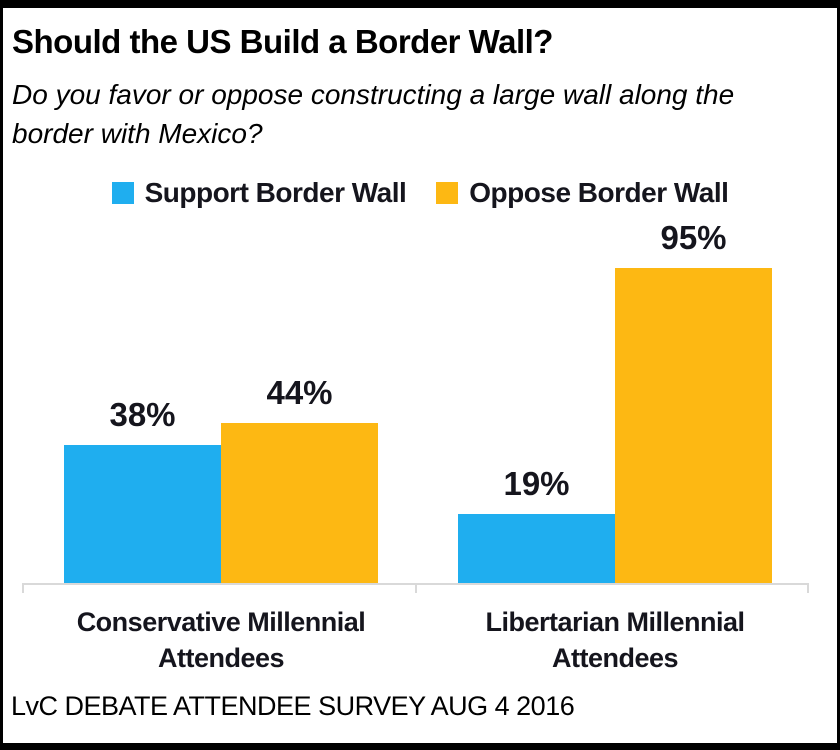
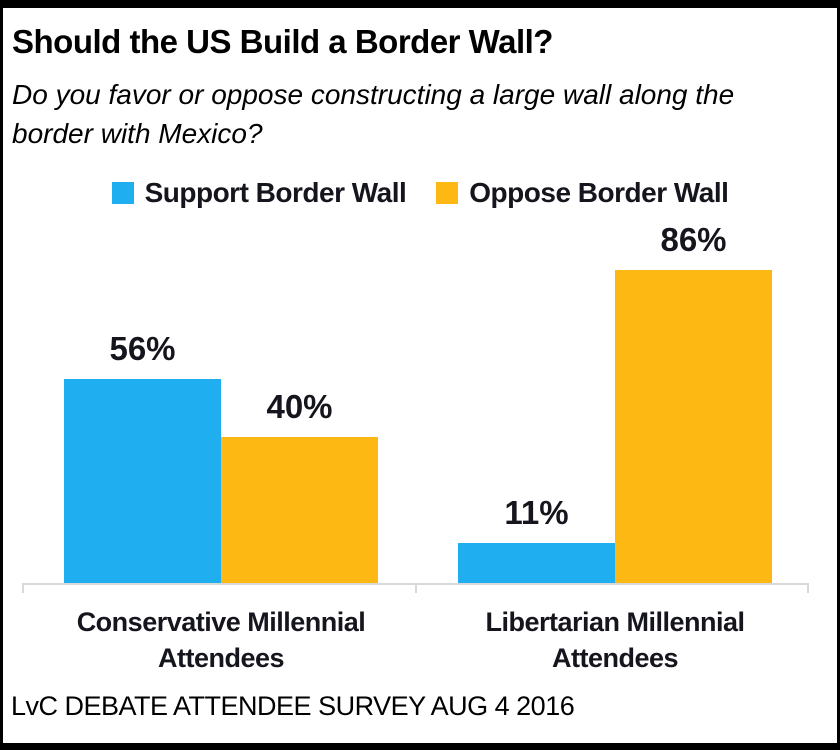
Support Border Wall/Conservative Millennial Attendees: 38% -> 56%
Oppose Border Wall/Conservative Millennial Attendees: 44% -> 40%
Support Border Wall/Libertarian Millennial Attendees: 19% -> 11%
Oppose Border Wall/Libertarian Millennial Attendees: 95% -> 86%
